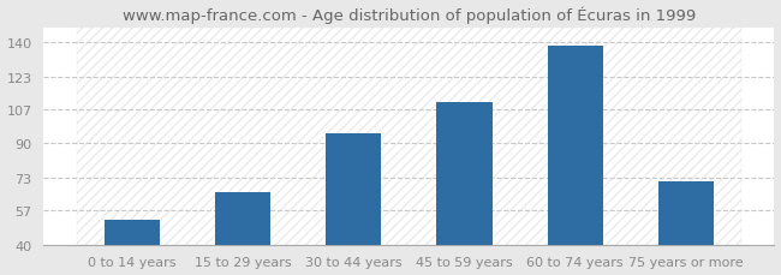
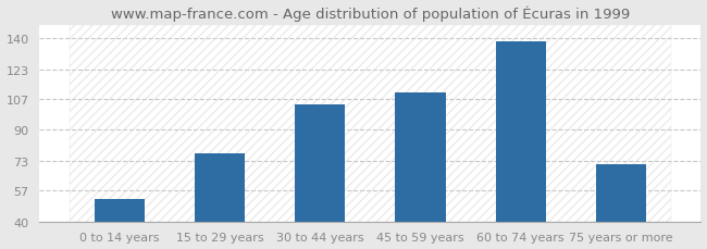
15 to 29 years: 66 -> 77
30 to 44 years: 95 -> 104
